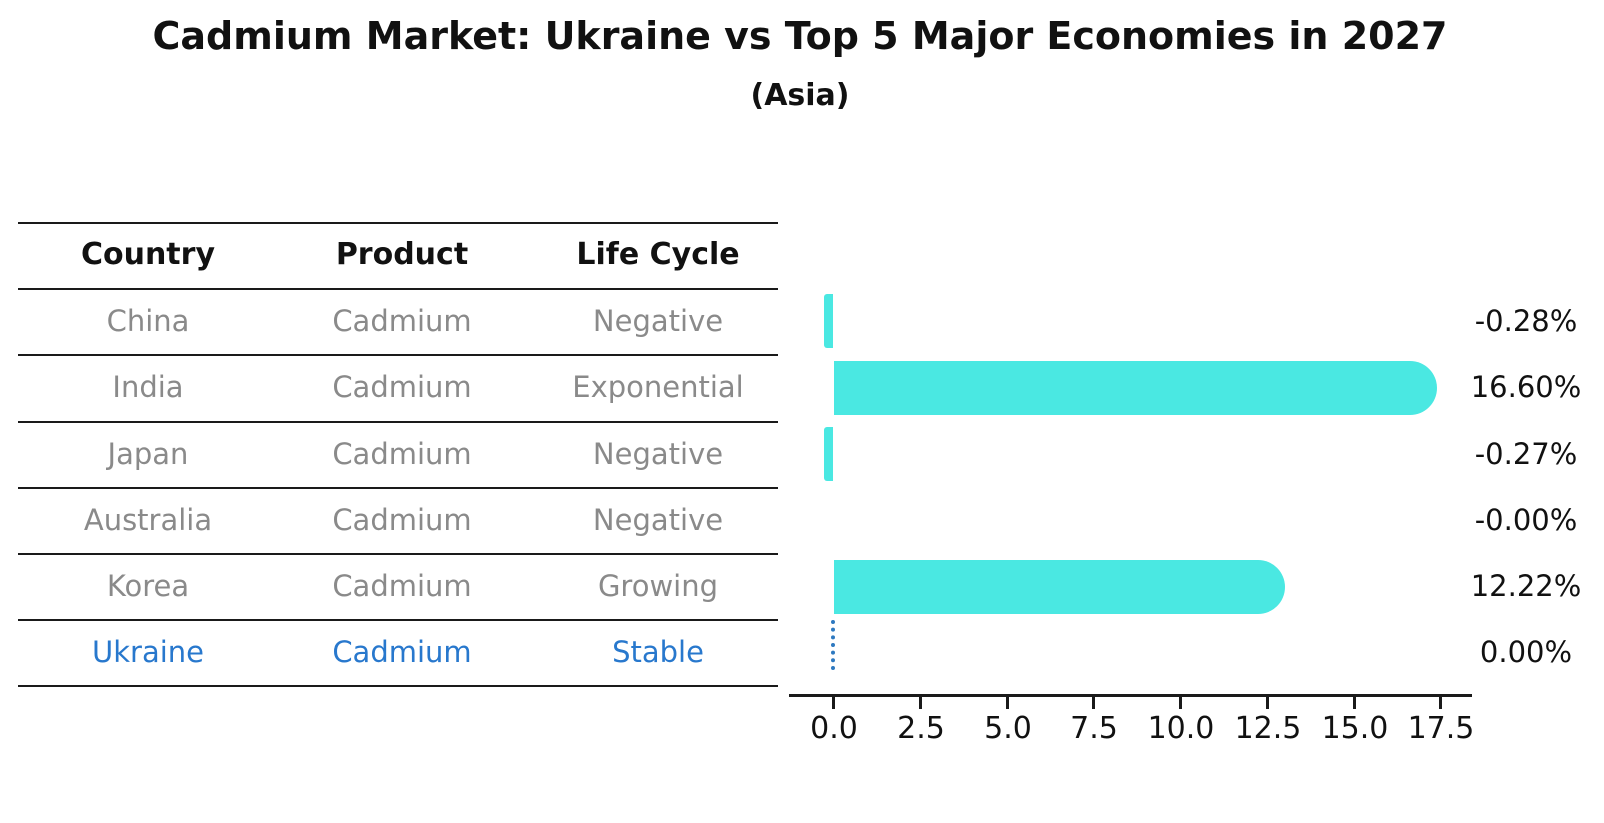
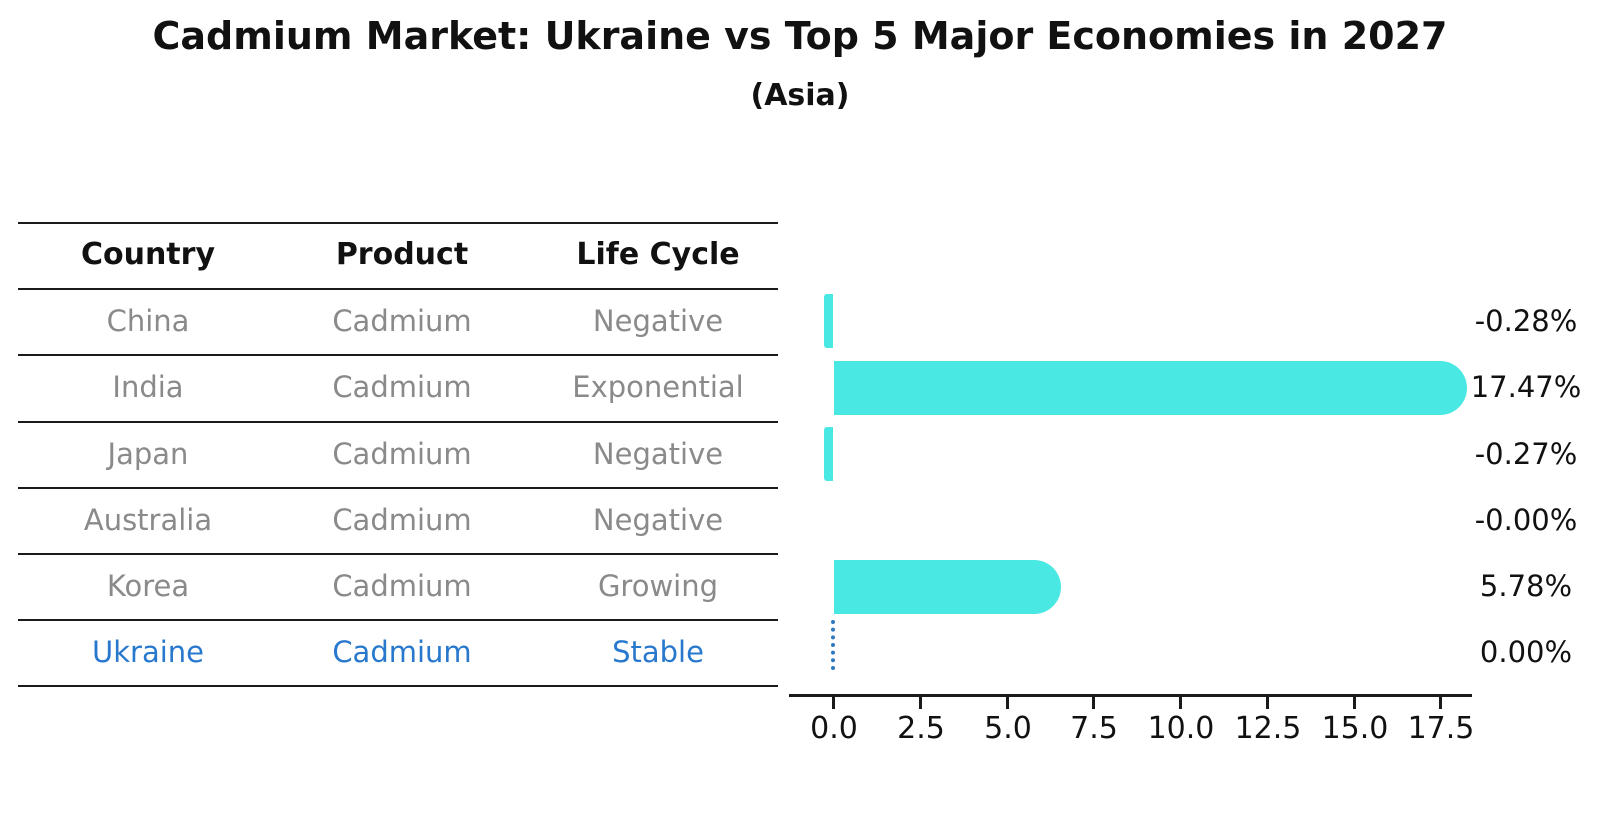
India: 16.60% -> 17.47%
Korea: 12.22% -> 5.78%
